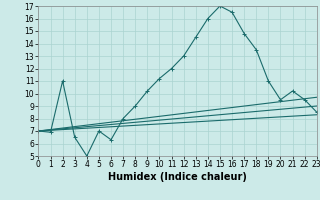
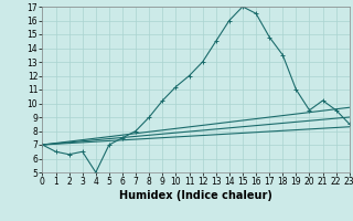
1: 6.9 -> 6.5
2: 11.0 -> 6.3
6: 6.3 -> 7.5
